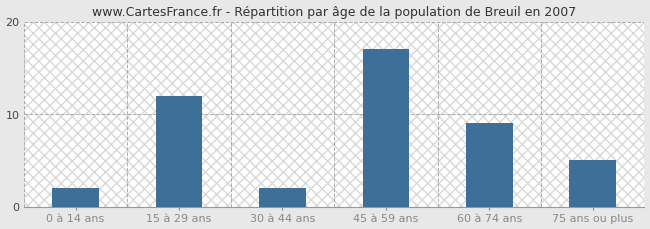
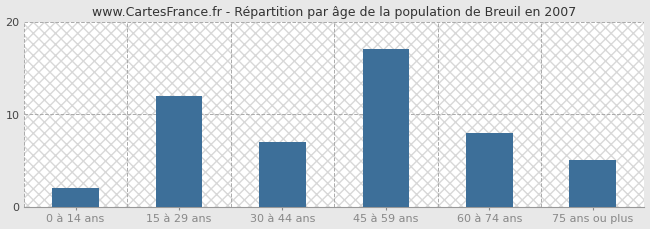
30 à 44 ans: 2 -> 7
60 à 74 ans: 9 -> 8
